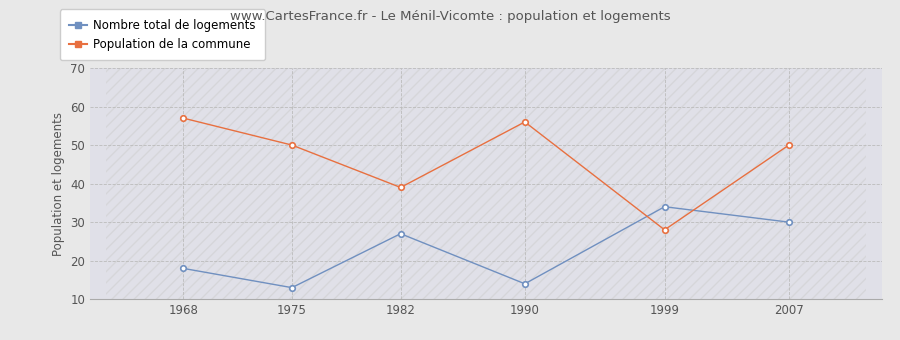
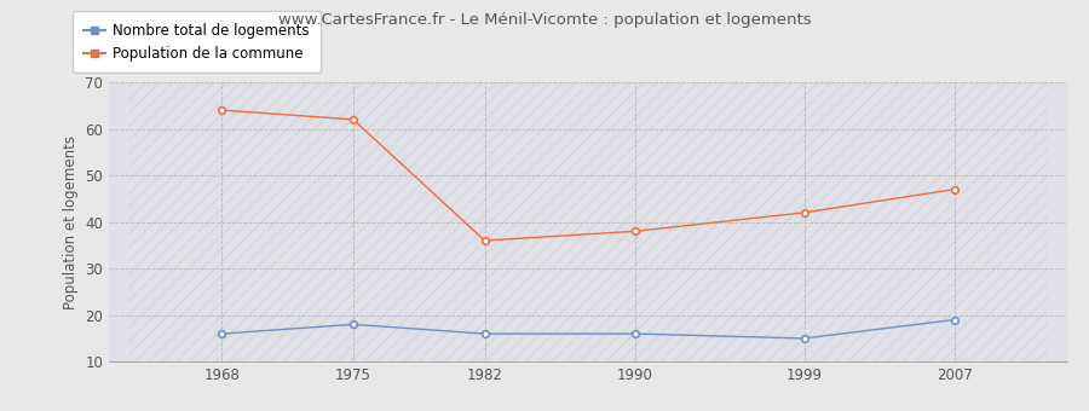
Nombre total de logements/1968: 18 -> 16
Population de la commune/1968: 57 -> 64
Nombre total de logements/1975: 13 -> 18
Population de la commune/1975: 50 -> 62
Nombre total de logements/1982: 27 -> 16
Population de la commune/1982: 39 -> 36
Nombre total de logements/1990: 14 -> 16
Population de la commune/1990: 56 -> 38
Nombre total de logements/1999: 34 -> 15
Population de la commune/1999: 28 -> 42
Nombre total de logements/2007: 30 -> 19
Population de la commune/2007: 50 -> 47
